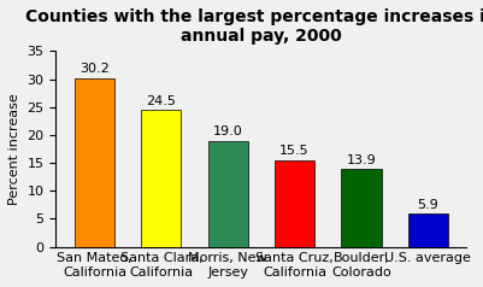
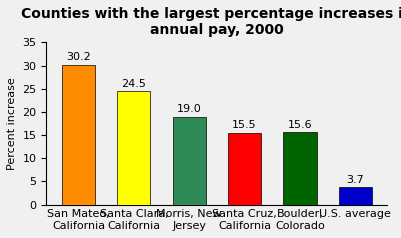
Boulder, Colorado: 13.9 -> 15.6
U.S. average: 5.9 -> 3.7
